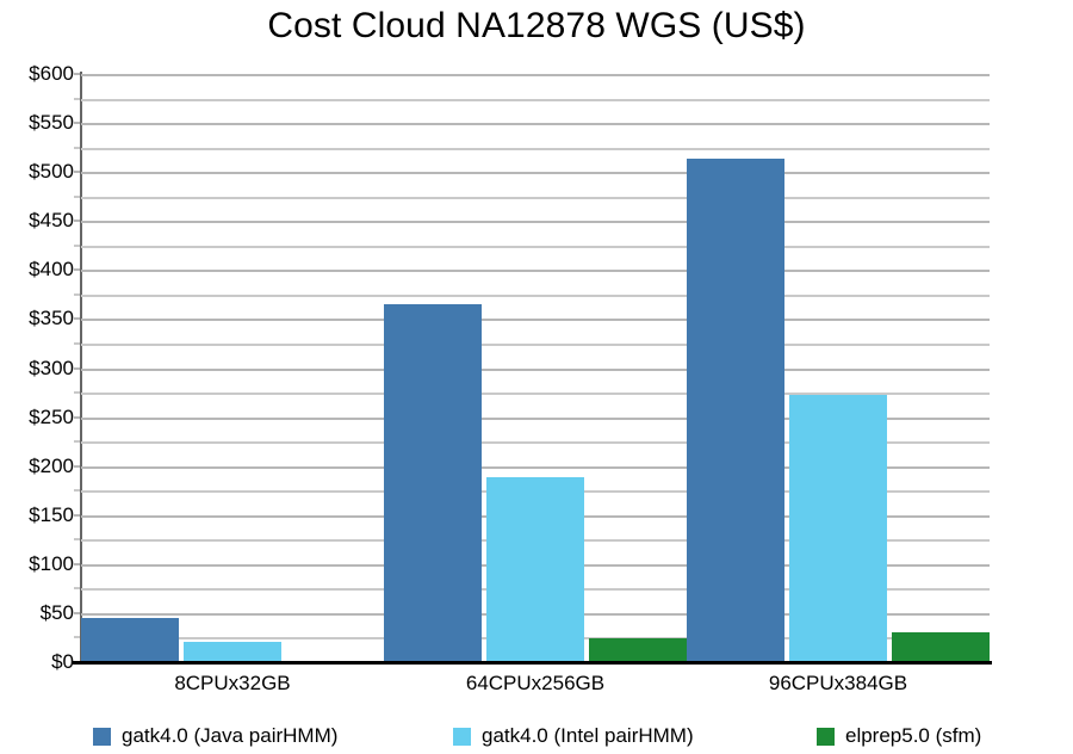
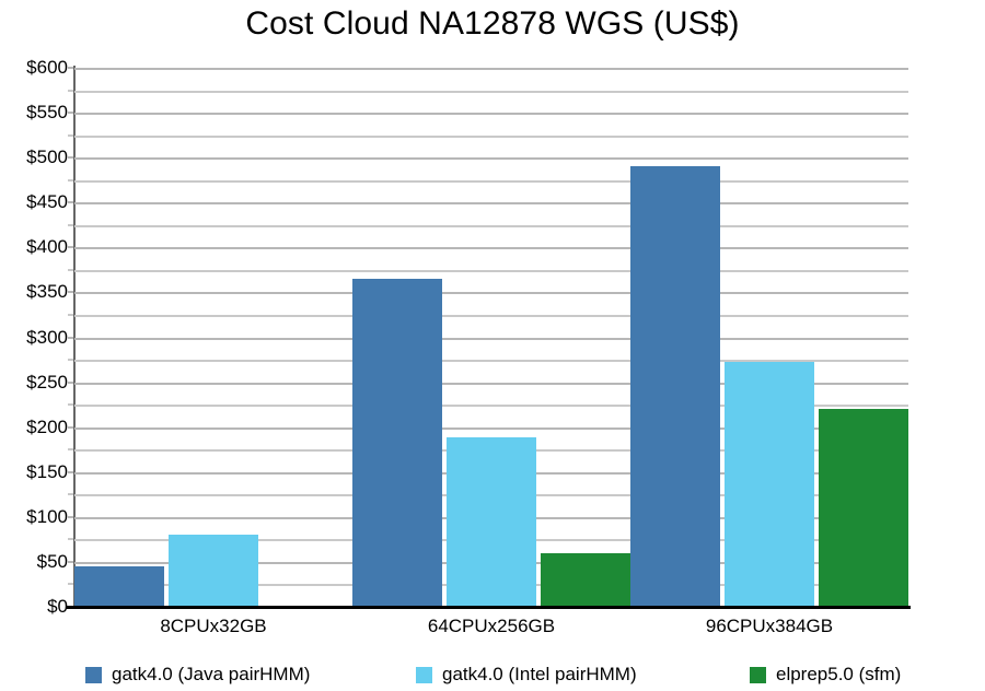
gatk4.0 (Intel pairHMM)/8CPUx32GB: $20 -> $80
elprep5.0 (sfm)/64CPUx256GB: $20 -> $60
gatk4.0 (Java pairHMM)/96CPUx384GB: $510 -> $490
elprep5.0 (sfm)/96CPUx384GB: $30 -> $220
